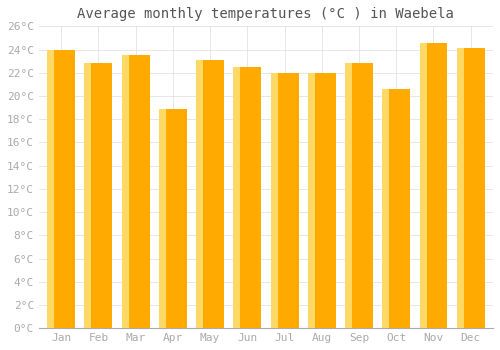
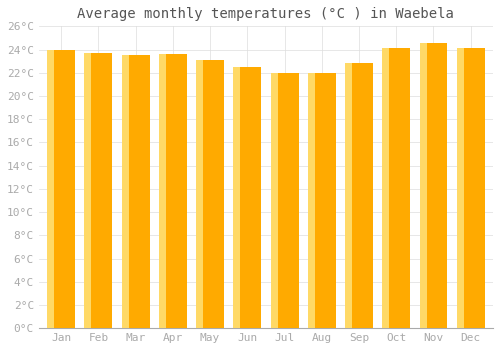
Feb: 22.8°C -> 23.7°C
Apr: 18.9°C -> 23.6°C
Oct: 20.6°C -> 24.1°C
